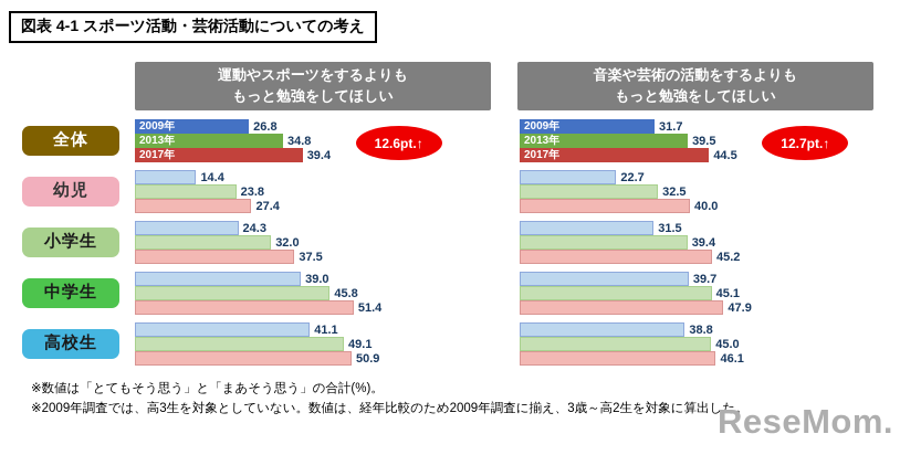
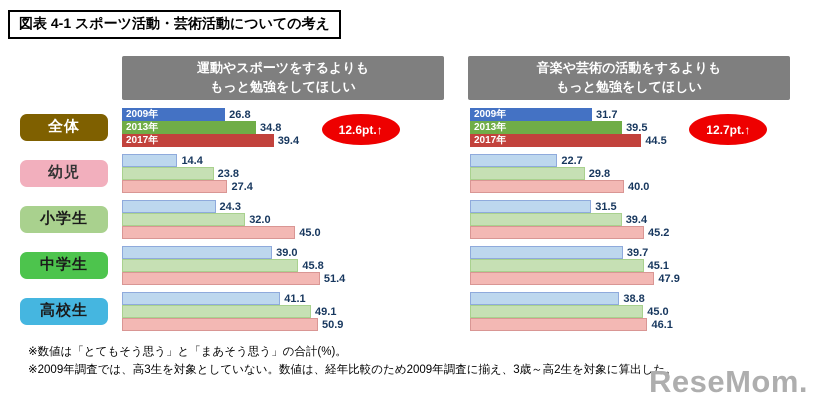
運動やスポーツをするよりももっと勉強をしてほしい/2017年/小学生: 37.5 -> 45.0
音楽や芸術の活動をするよりももっと勉強をしてほしい/2013年/幼児: 32.5 -> 29.8
